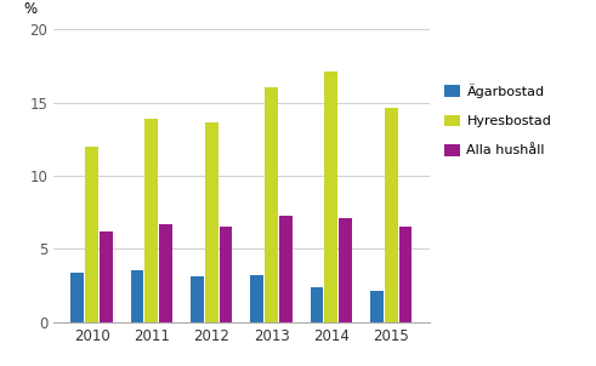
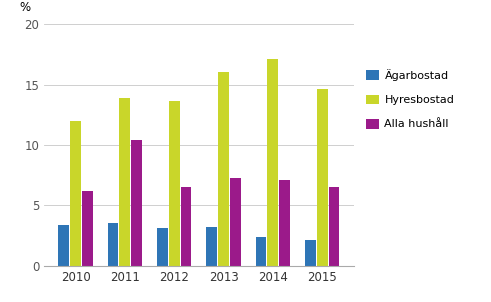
Alla hushåll/2011: 6.7 -> 10.4
